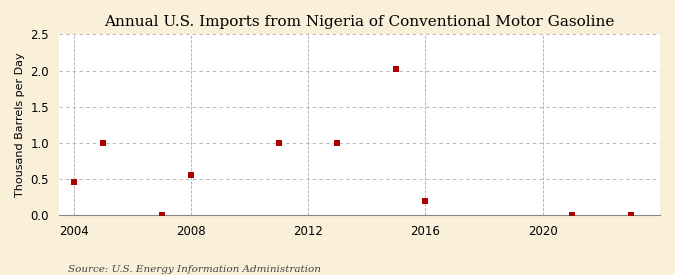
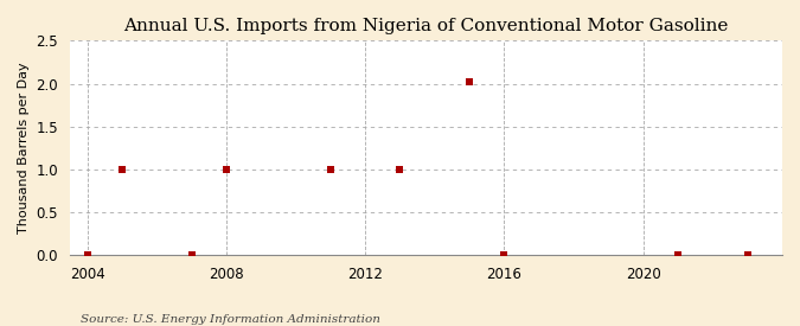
2004: 0.46 -> 0.01
2008: 0.56 -> 1.00
2016: 0.20 -> 0.01
